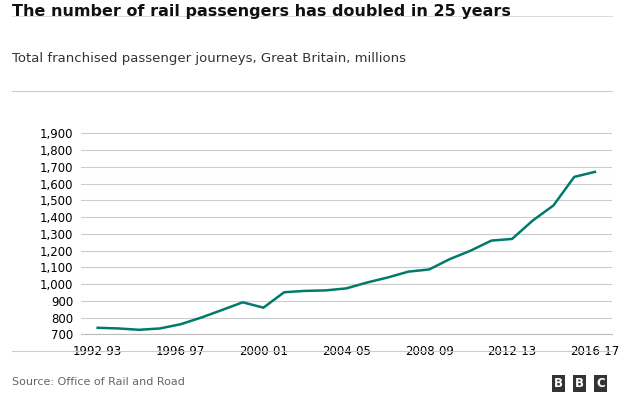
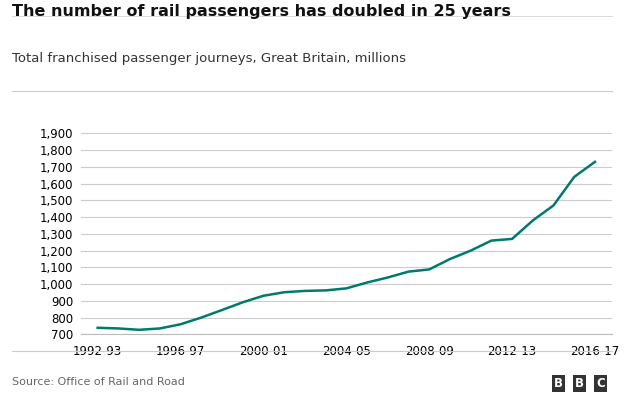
2000-01: 860 -> 930
2016-17: 1,670 -> 1,730
